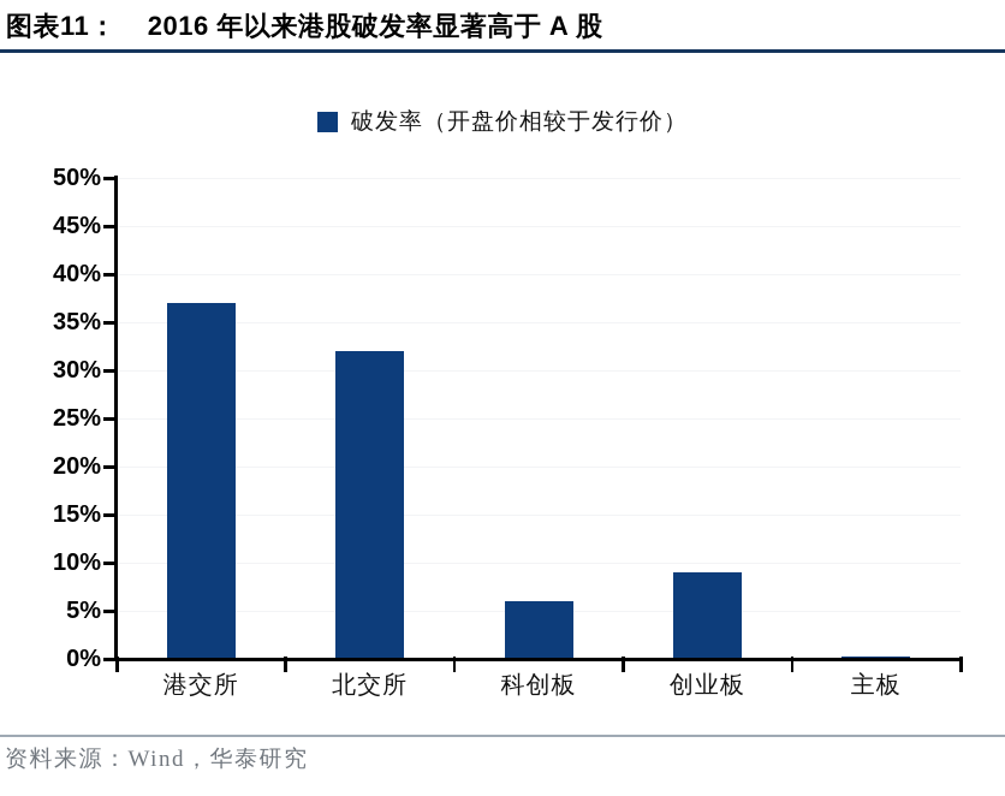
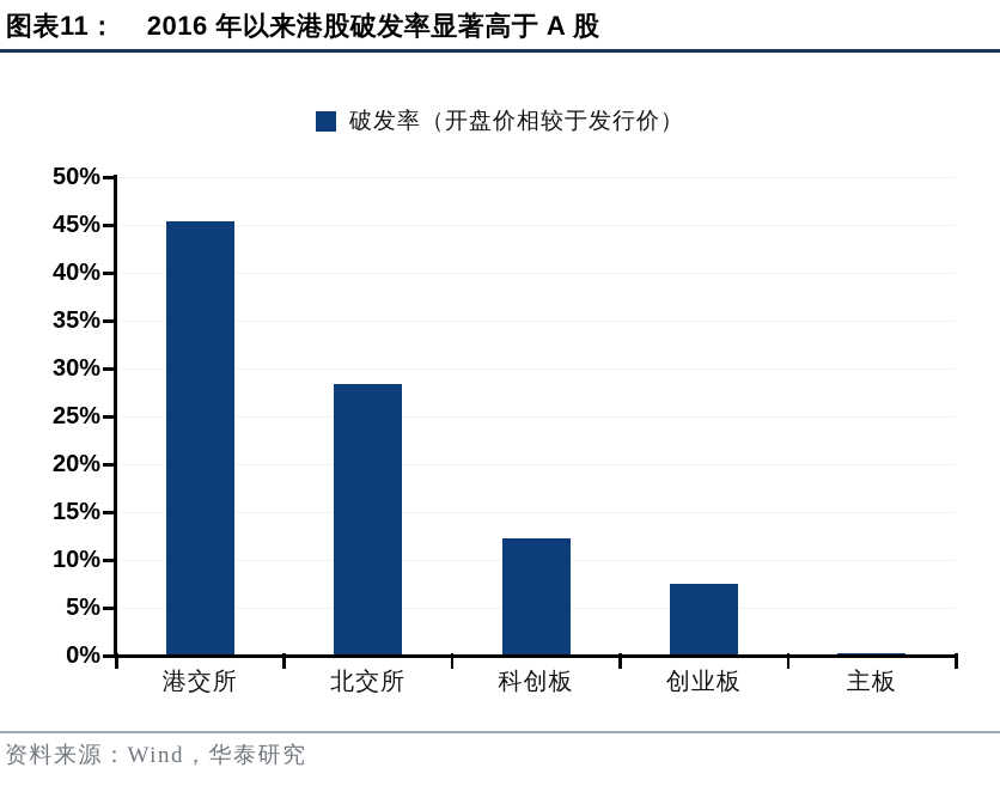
港交所: 37% -> 45%
北交所: 32% -> 28%
科创板: 6% -> 12%
创业板: 9% -> 8%
